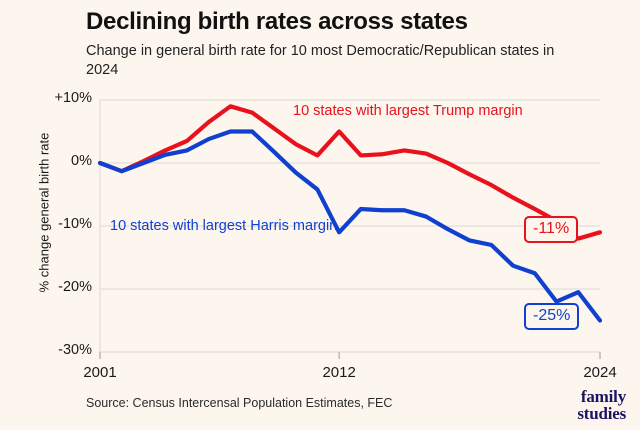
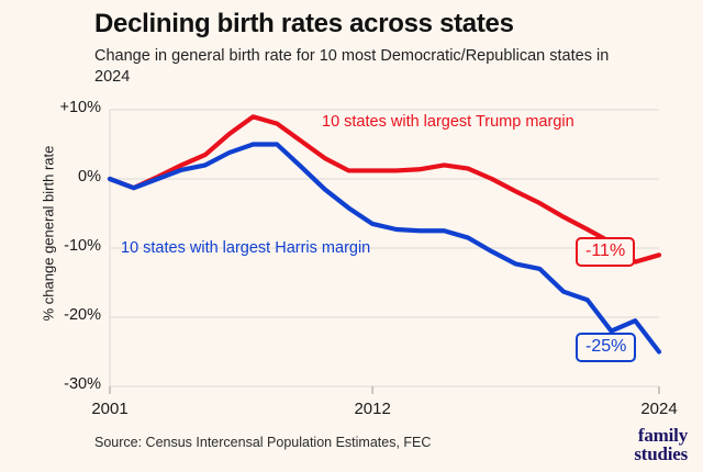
10 states with largest Trump margin/2012: 5% -> 1%
10 states with largest Harris margin/2012: -11% -> -6%
